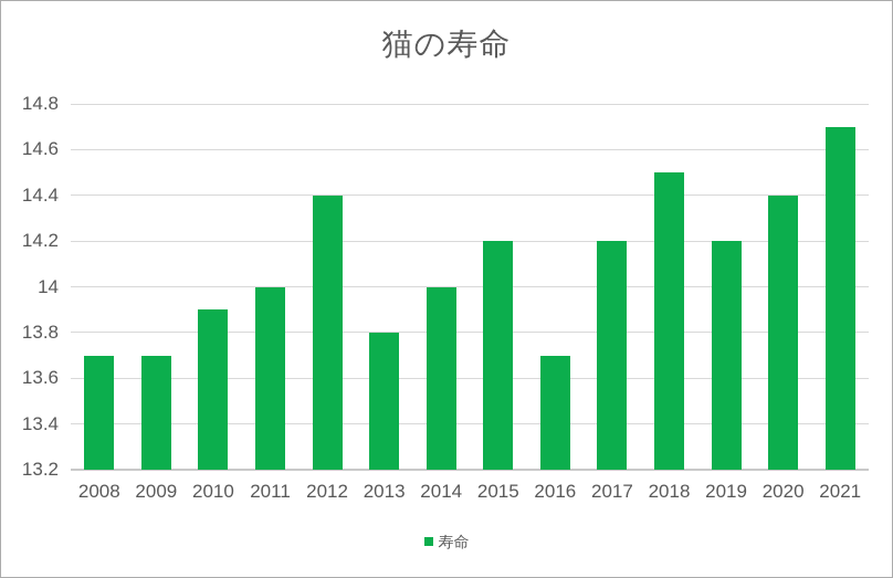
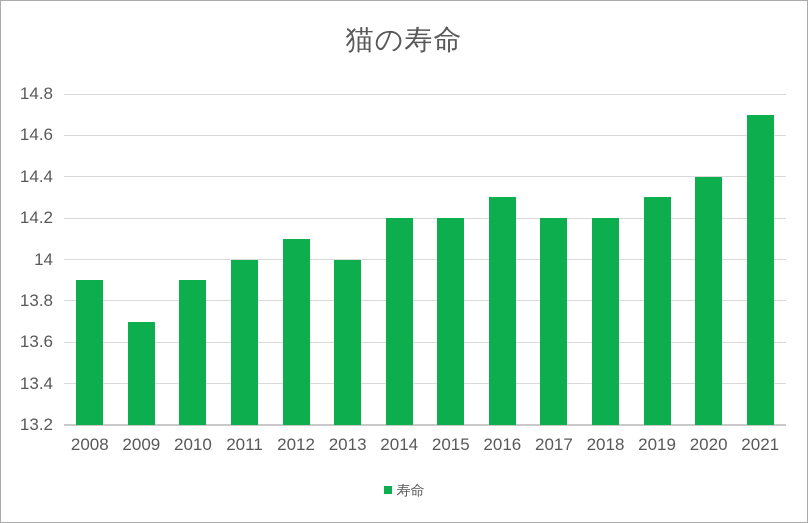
2008: 13.7 -> 13.9
2012: 14.4 -> 14.1
2013: 13.8 -> 14.0
2014: 14.0 -> 14.2
2016: 13.7 -> 14.3
2018: 14.5 -> 14.2
2019: 14.2 -> 14.3
